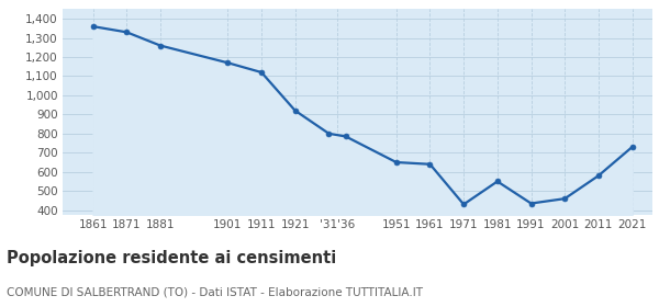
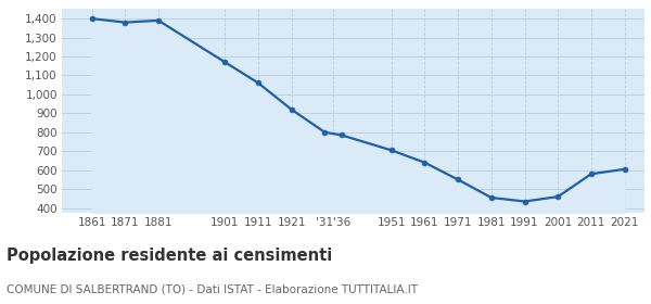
1861: 1,360 -> 1,400
1871: 1,330 -> 1,380
1881: 1,260 -> 1,390
1911: 1,120 -> 1,060
1951: 650 -> 700
1971: 430 -> 550
1981: 550 -> 460
2021: 730 -> 600
